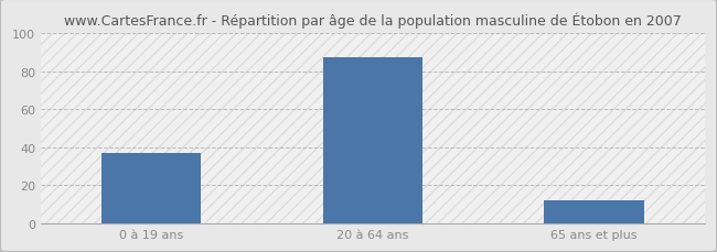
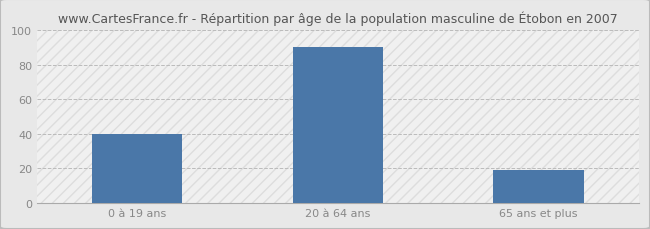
0 à 19 ans: 37 -> 40
20 à 64 ans: 87 -> 90
65 ans et plus: 12 -> 19
